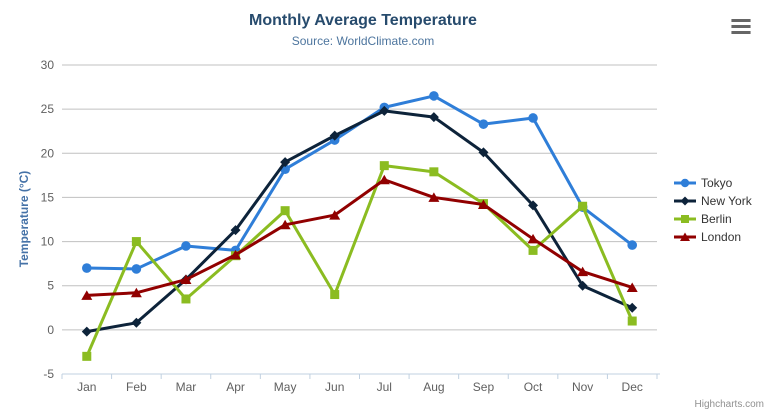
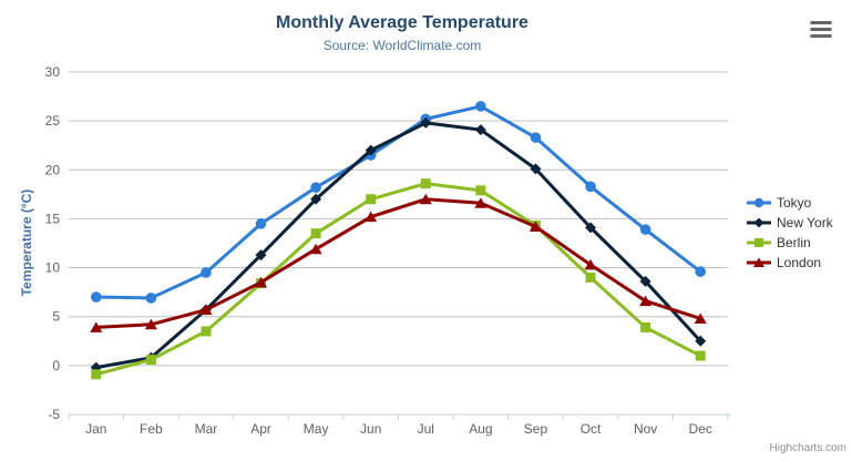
Berlin/Jan: -3 -> -1
Berlin/Feb: 10 -> 1
Tokyo/Apr: 9 -> 14
New York/May: 19 -> 17
Berlin/Jun: 4 -> 17
London/Jun: 13 -> 15
London/Aug: 15 -> 17
Tokyo/Oct: 24 -> 18
New York/Nov: 5 -> 9
Berlin/Nov: 14 -> 4
